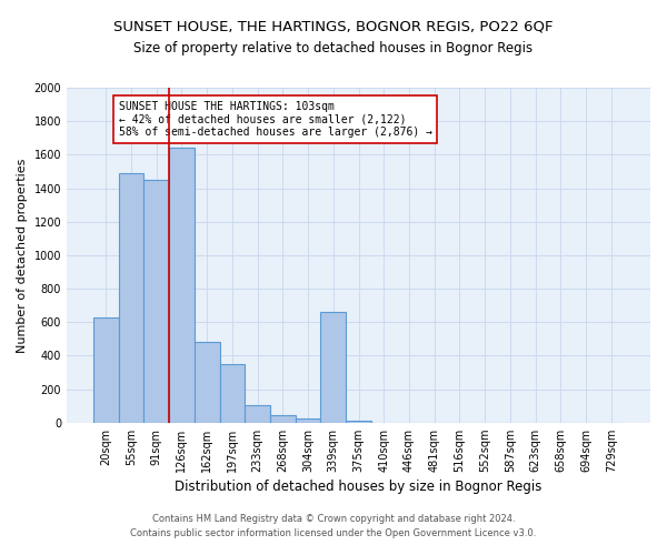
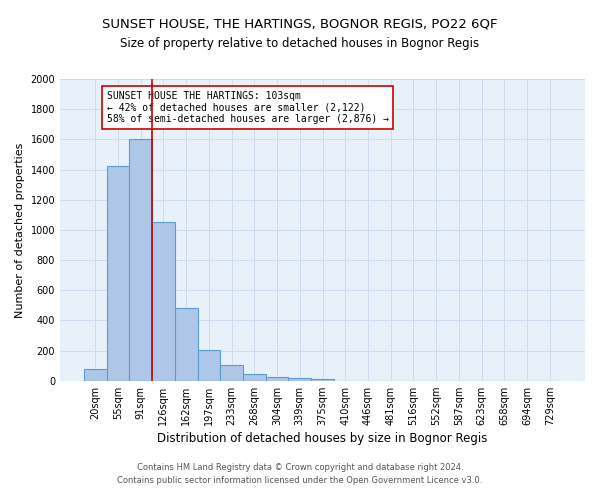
20sqm: 630 -> 80
55sqm: 1490 -> 1420
91sqm: 1450 -> 1600
126sqm: 1640 -> 1050
197sqm: 350 -> 200
339sqm: 660 -> 20
